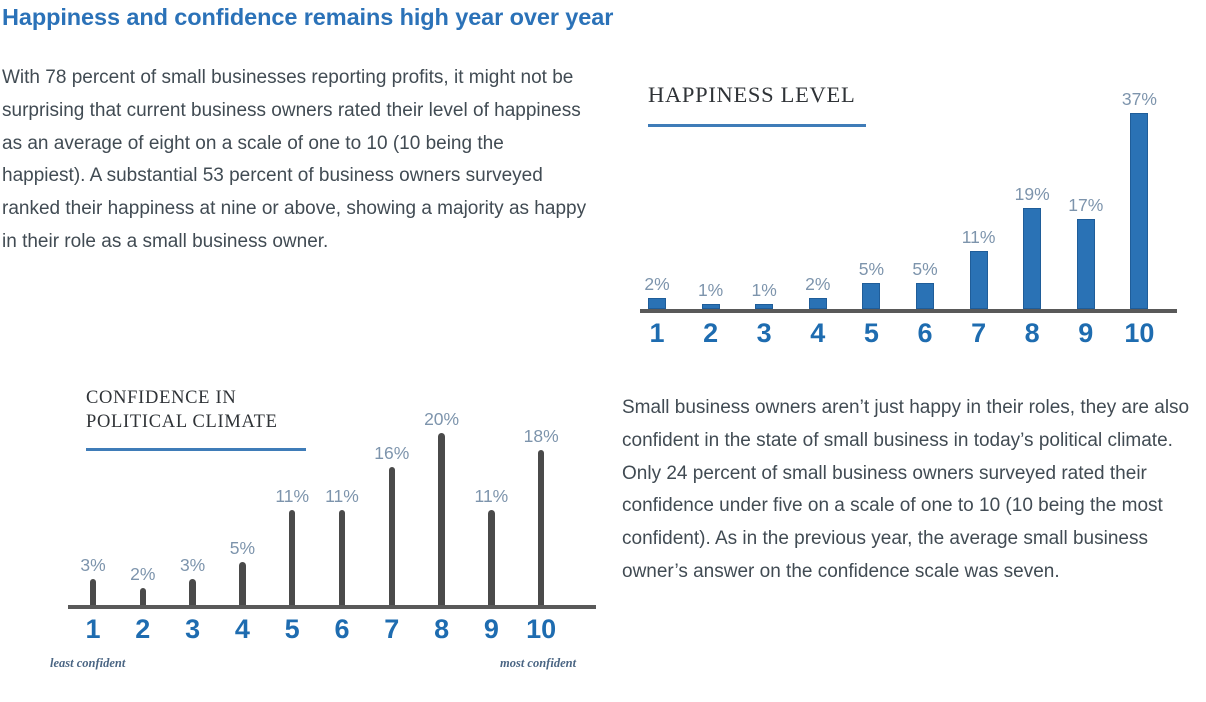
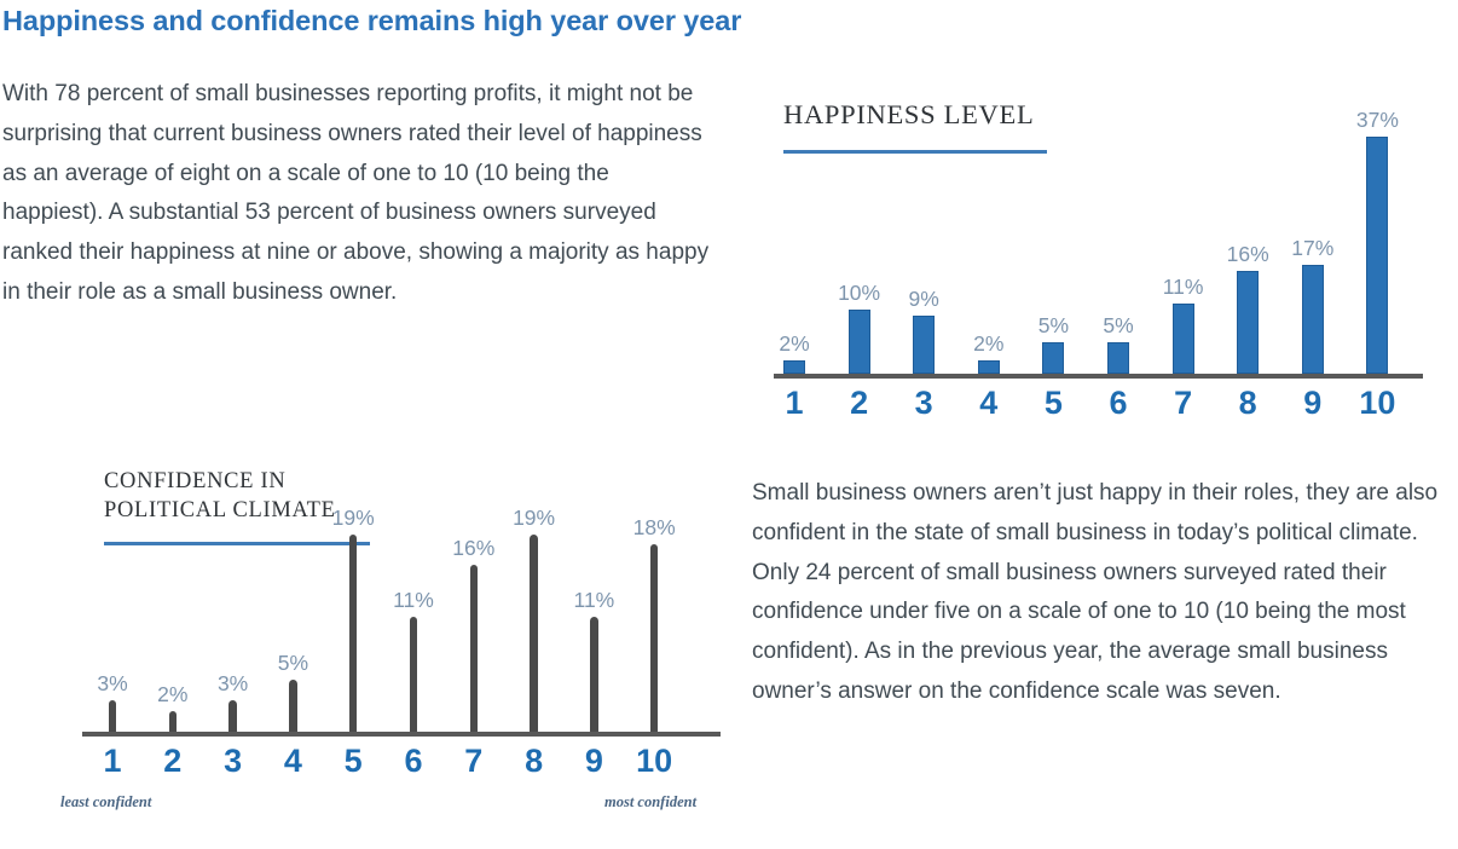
HAPPINESS LEVEL/2: 1% -> 10%
HAPPINESS LEVEL/3: 1% -> 9%
HAPPINESS LEVEL/8: 19% -> 16%
CONFIDENCE IN POLITICAL CLIMATE/5: 11% -> 19%
CONFIDENCE IN POLITICAL CLIMATE/8: 20% -> 19%
